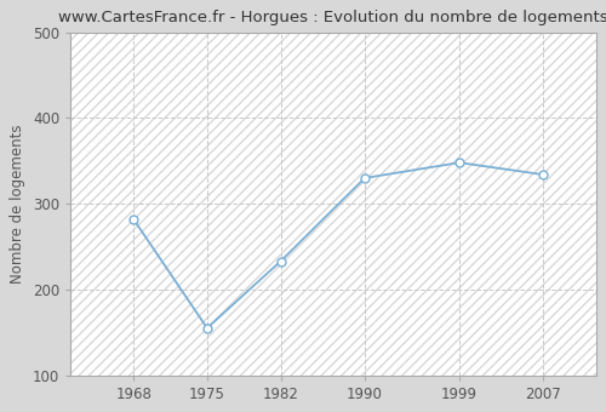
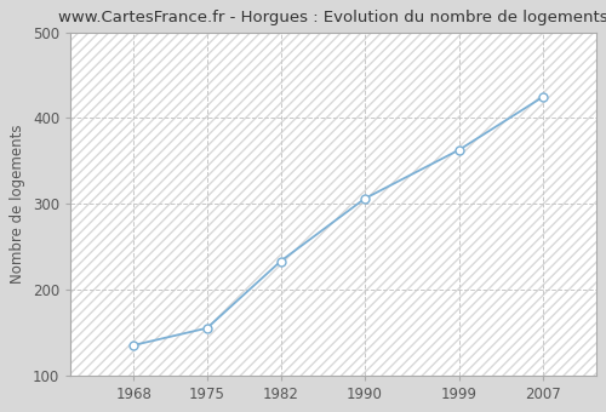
1968: 282 -> 135
1990: 330 -> 306
1999: 348 -> 363
2007: 334 -> 425
